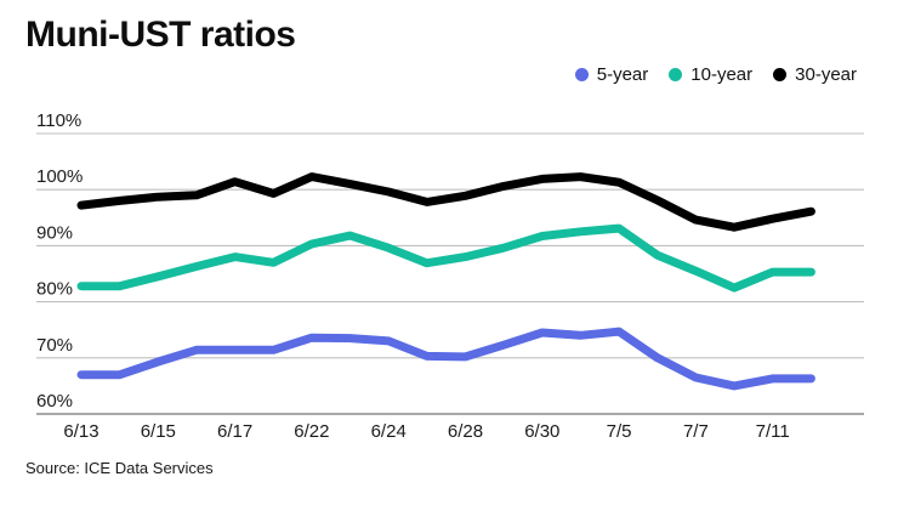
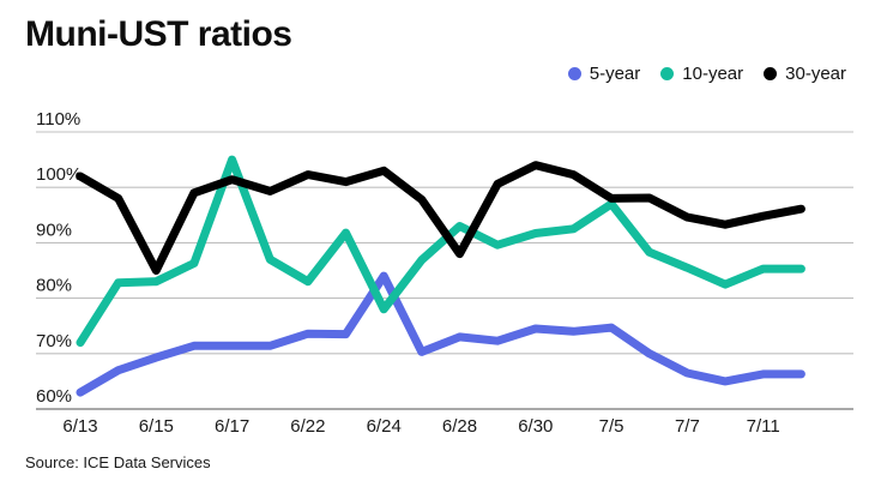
5-year/6/13: 67% -> 63%
10-year/6/13: 83% -> 72%
30-year/6/13: 97% -> 102%
10-year/6/15: 84% -> 83%
30-year/6/15: 99% -> 85%
10-year/6/17: 88% -> 105%
10-year/6/22: 90% -> 83%
5-year/6/24: 73% -> 84%
10-year/6/24: 90% -> 78%
30-year/6/24: 100% -> 103%
5-year/6/28: 70% -> 73%
10-year/6/28: 88% -> 93%
30-year/6/28: 99% -> 88%
30-year/6/30: 102% -> 104%
10-year/7/5: 93% -> 97%
30-year/7/5: 101% -> 98%
